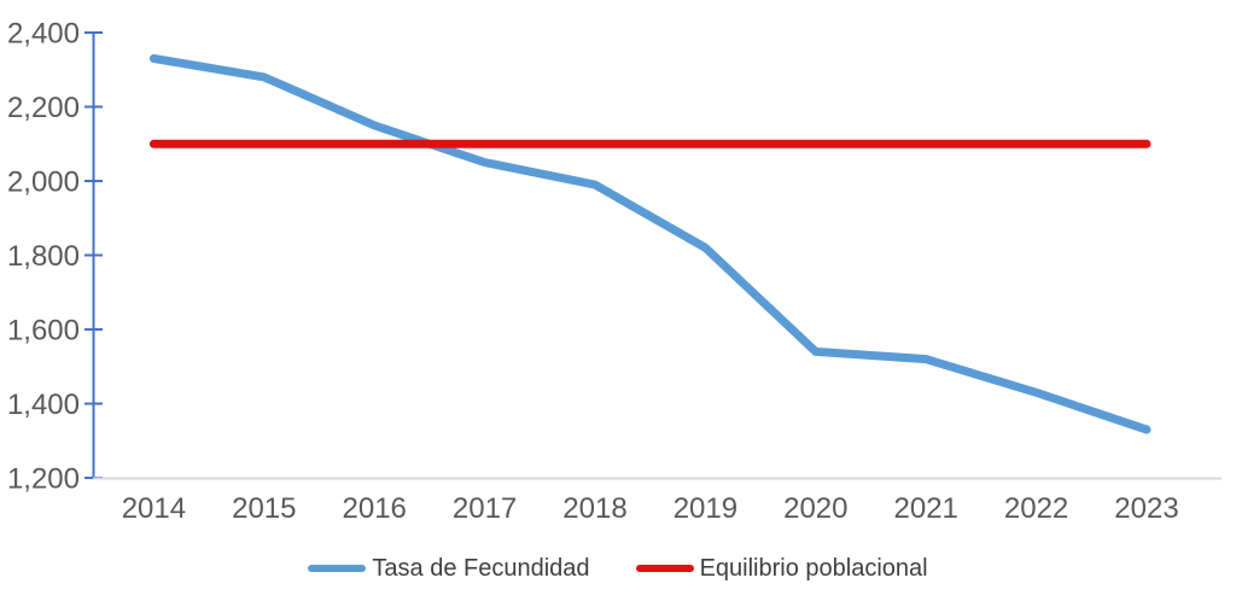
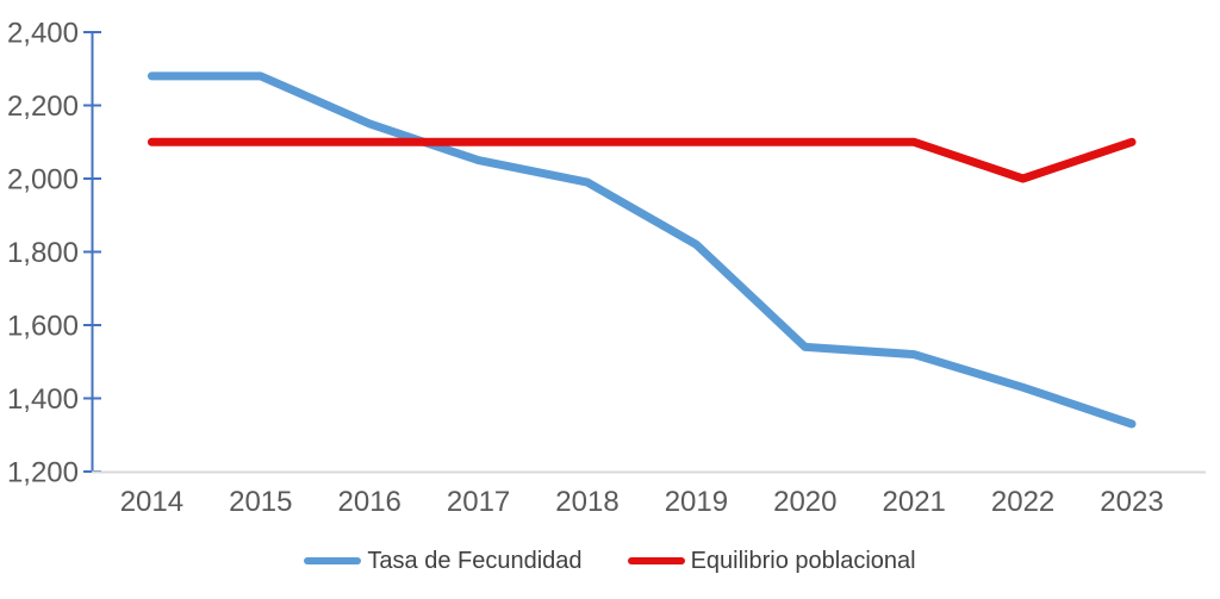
Tasa de Fecundidad/2014: 2330 -> 2280
Equilibrio poblacional/2022: 2100 -> 2000
